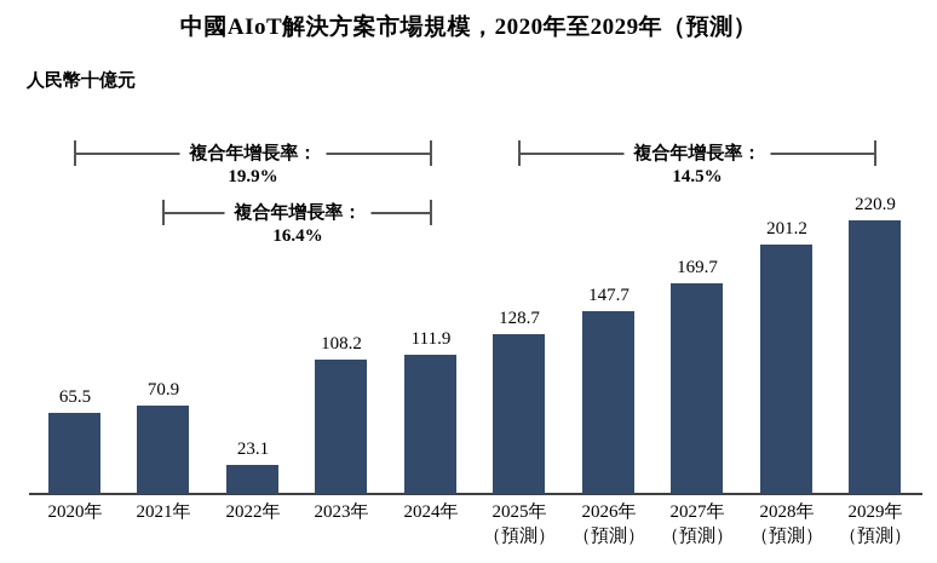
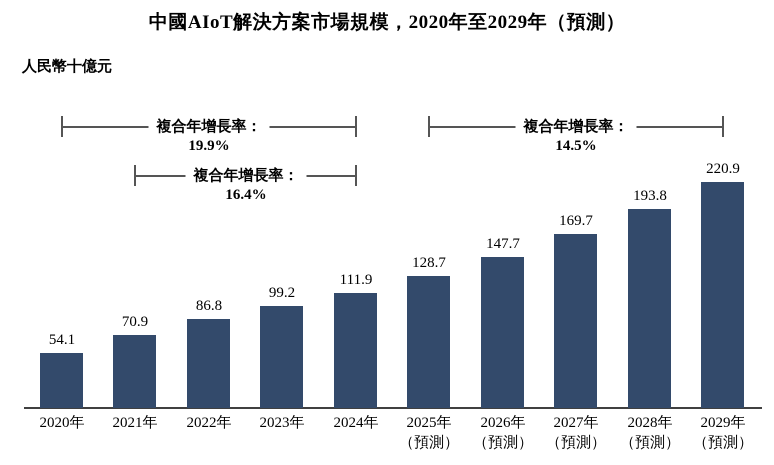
2020年: 65.5 -> 54.1
2022年: 23.1 -> 86.8
2023年: 108.2 -> 99.2
2028年（預測）: 201.2 -> 193.8
